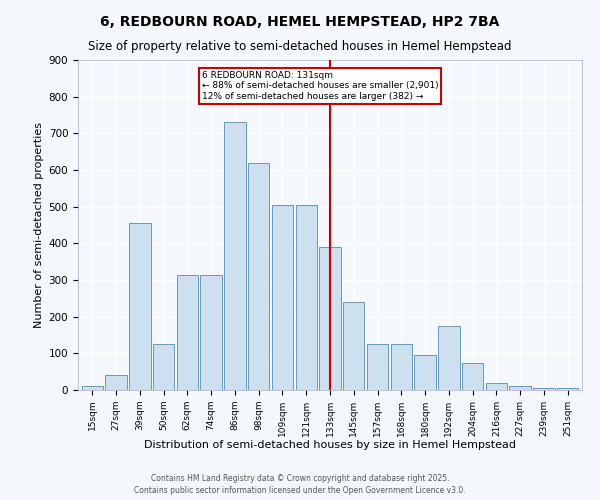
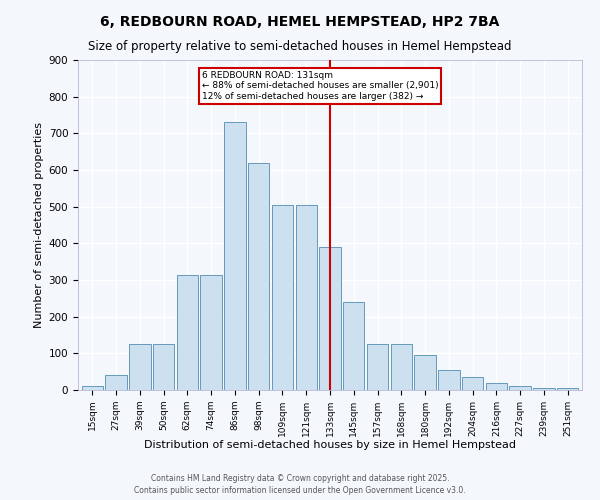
39sqm: 455 -> 125
192sqm: 175 -> 55
204sqm: 75 -> 35
